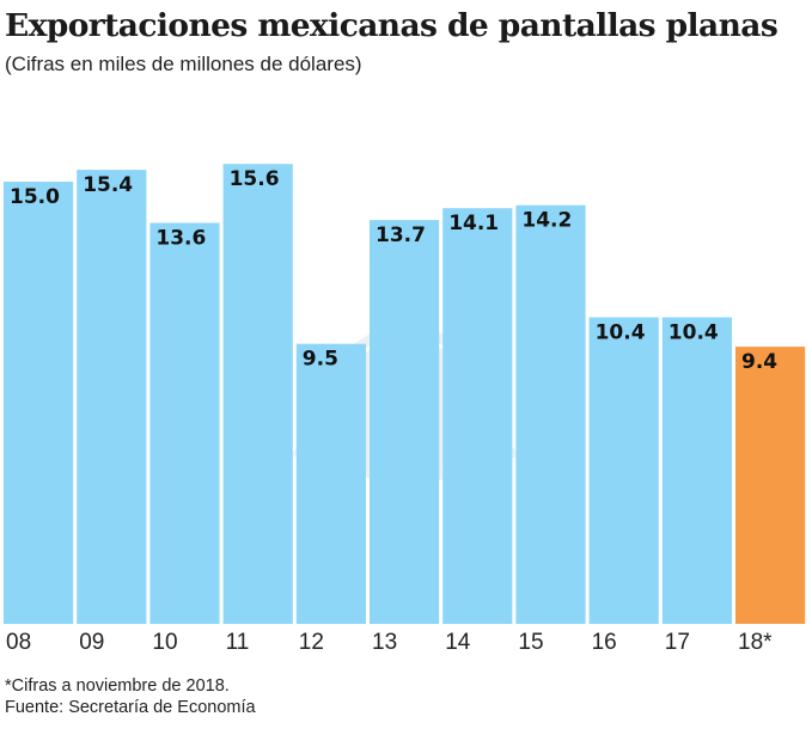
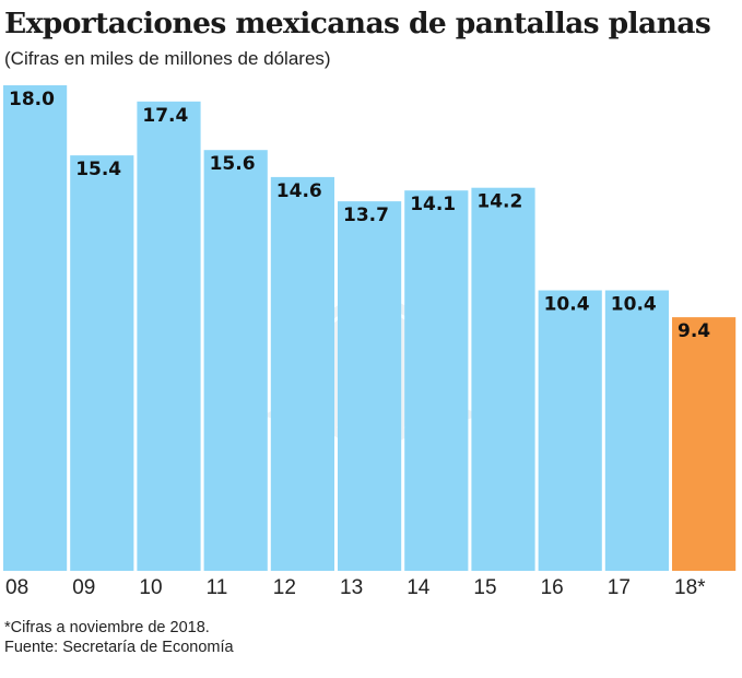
08: 15.0 -> 18.0
10: 13.6 -> 17.4
12: 9.5 -> 14.6
